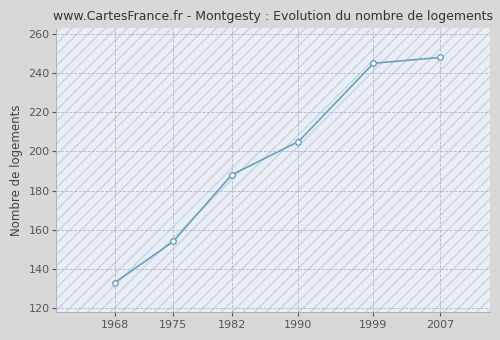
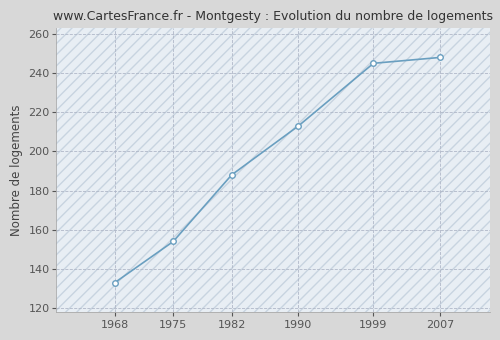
1990: 205 -> 213
